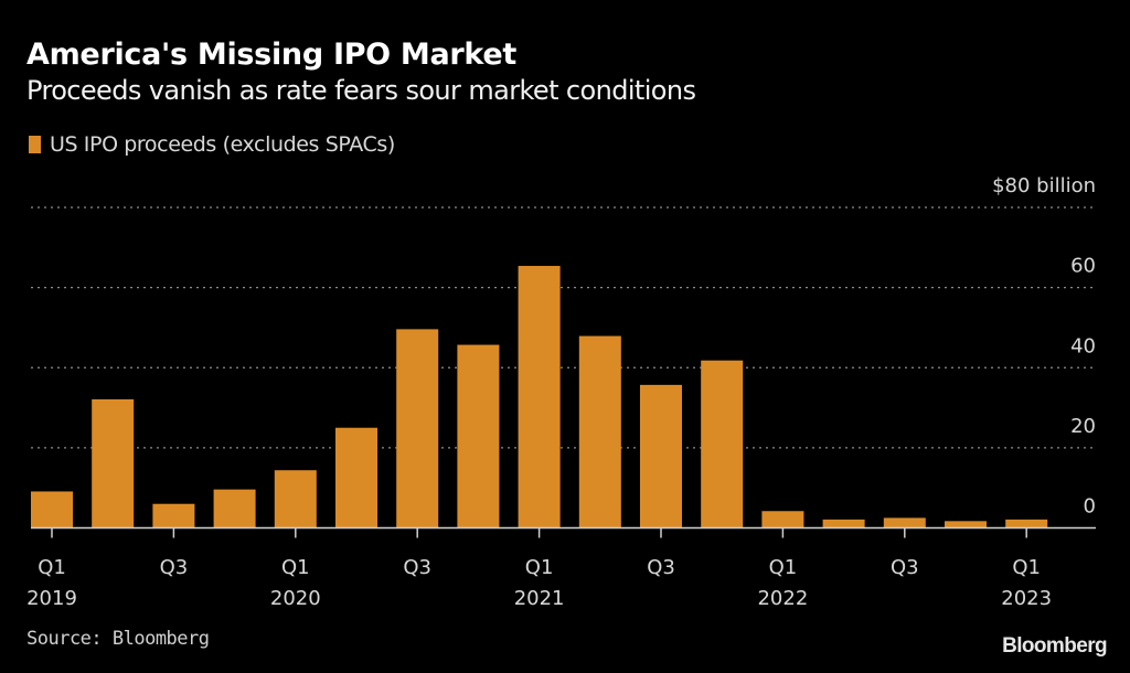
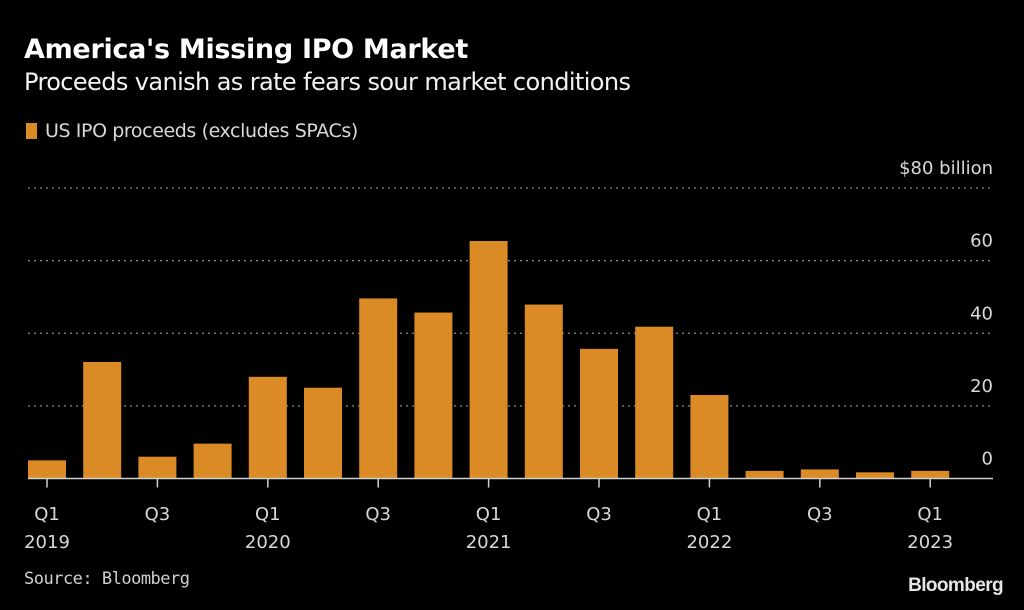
Q1 2019: 9 -> 5
Q1 2020: 14 -> 28
Q1 2022: 4 -> 23
